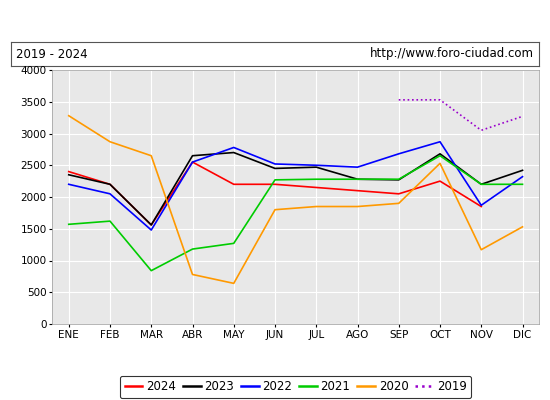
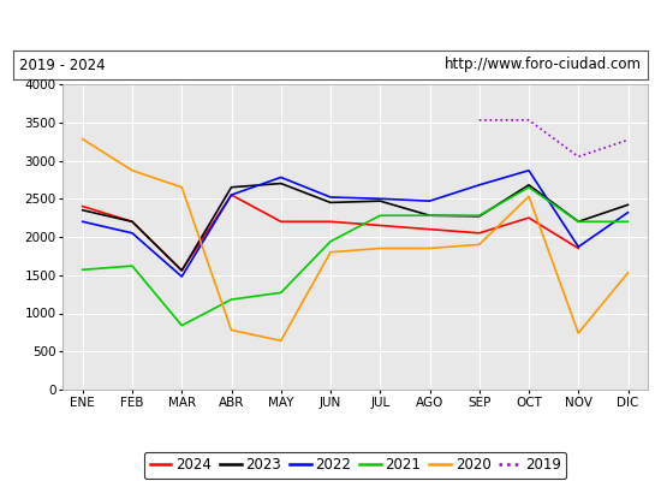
2021/JUN: 2270 -> 1940
2020/NOV: 1170 -> 740
